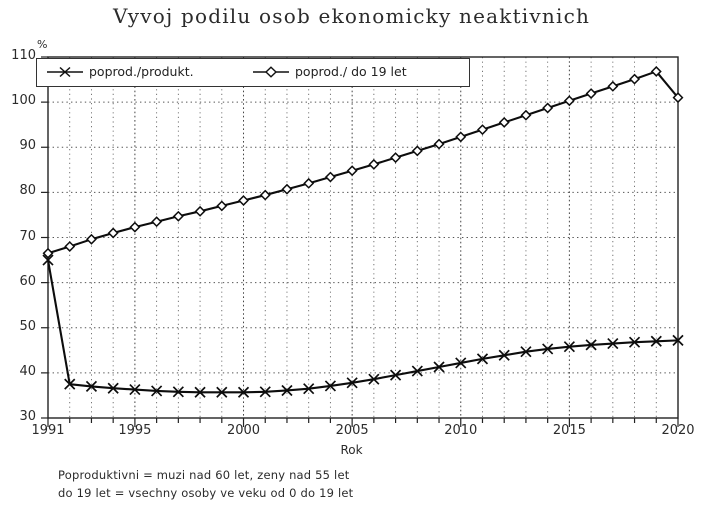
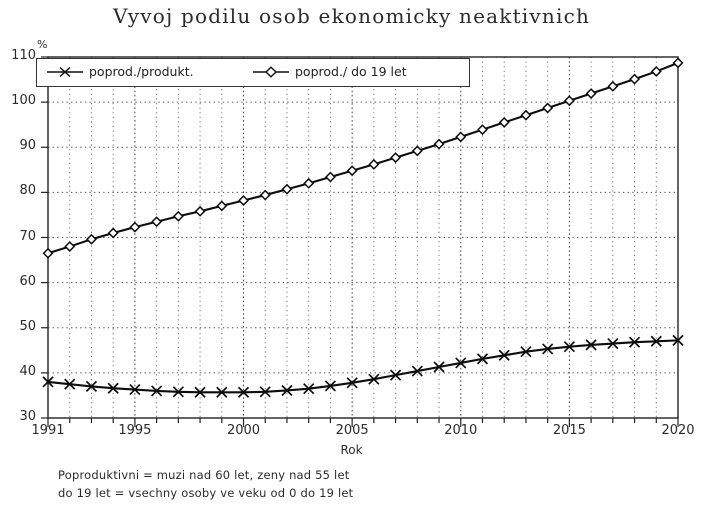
poprod./produkt./1991: 65 -> 38
poprod./ do 19 let/2020: 101 -> 109
